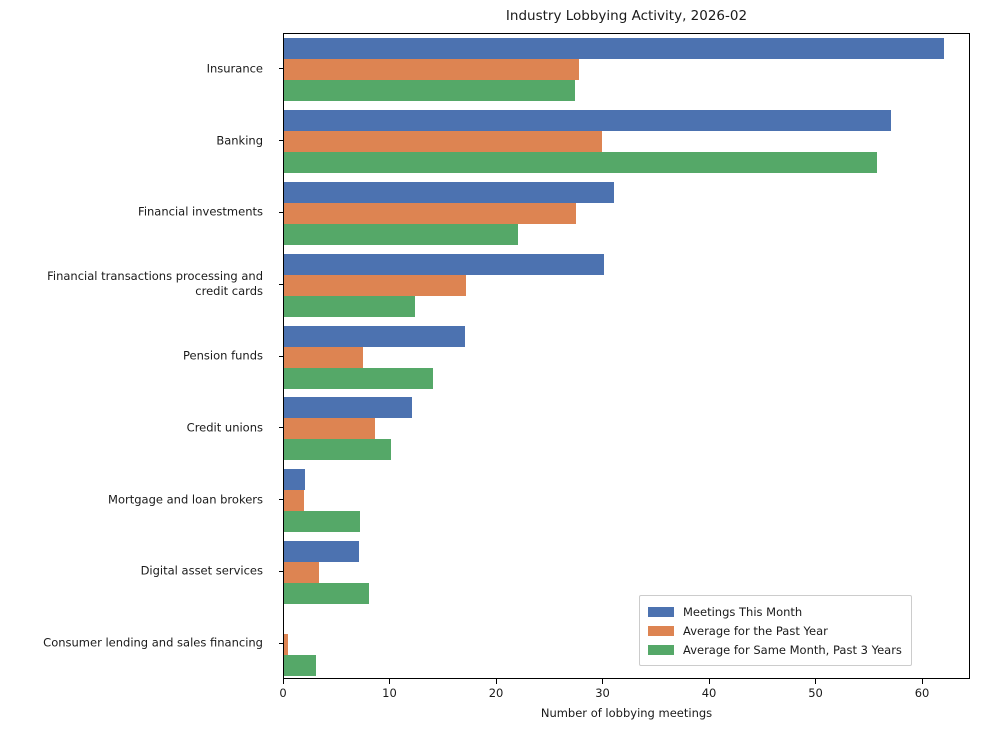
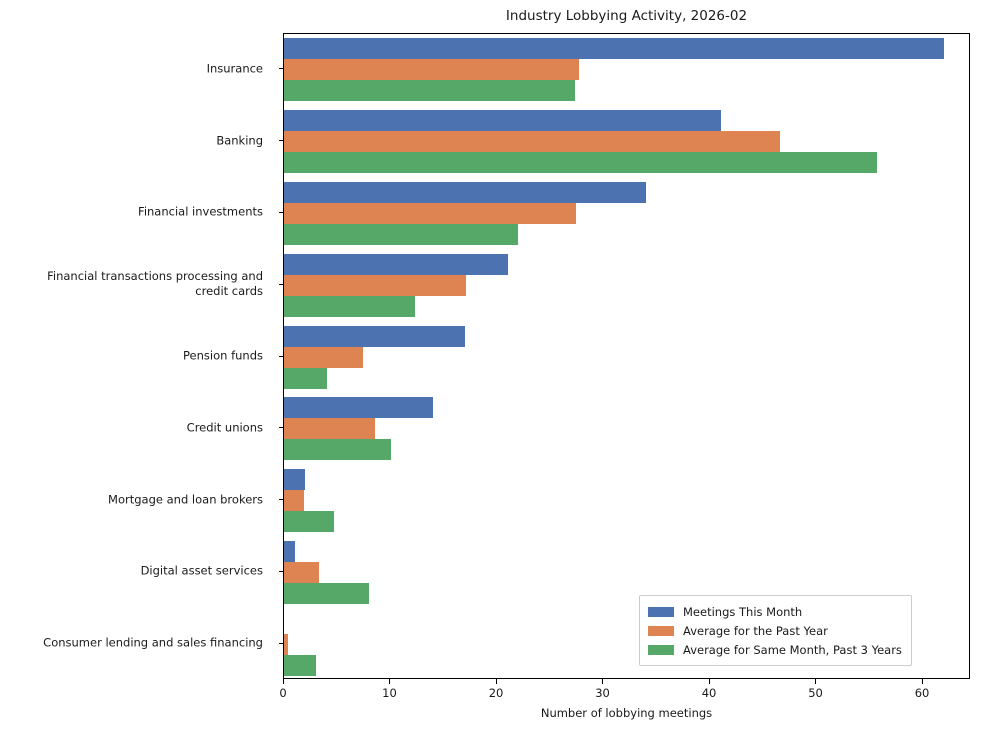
Meetings This Month/Banking: 57 -> 41
Average for the Past Year/Banking: 29.9 -> 46.6
Meetings This Month/Financial investments: 31 -> 34
Meetings This Month/Financial transactions processing and credit cards: 30 -> 21
Average for Same Month, Past 3 Years/Pension funds: 14.0 -> 4.0
Meetings This Month/Credit unions: 12 -> 14
Average for Same Month, Past 3 Years/Mortgage and loan brokers: 7.1 -> 4.7
Meetings This Month/Digital asset services: 7 -> 1
